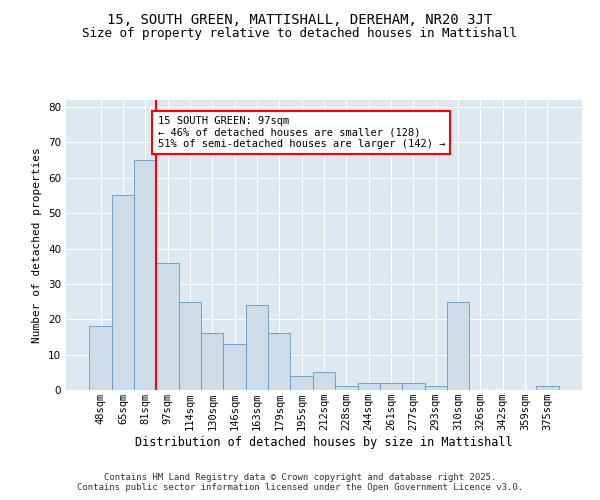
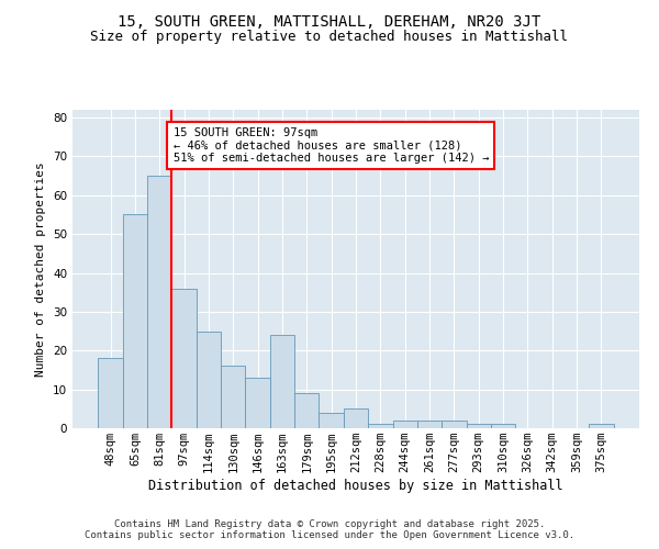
179sqm: 16 -> 9
310sqm: 25 -> 1
